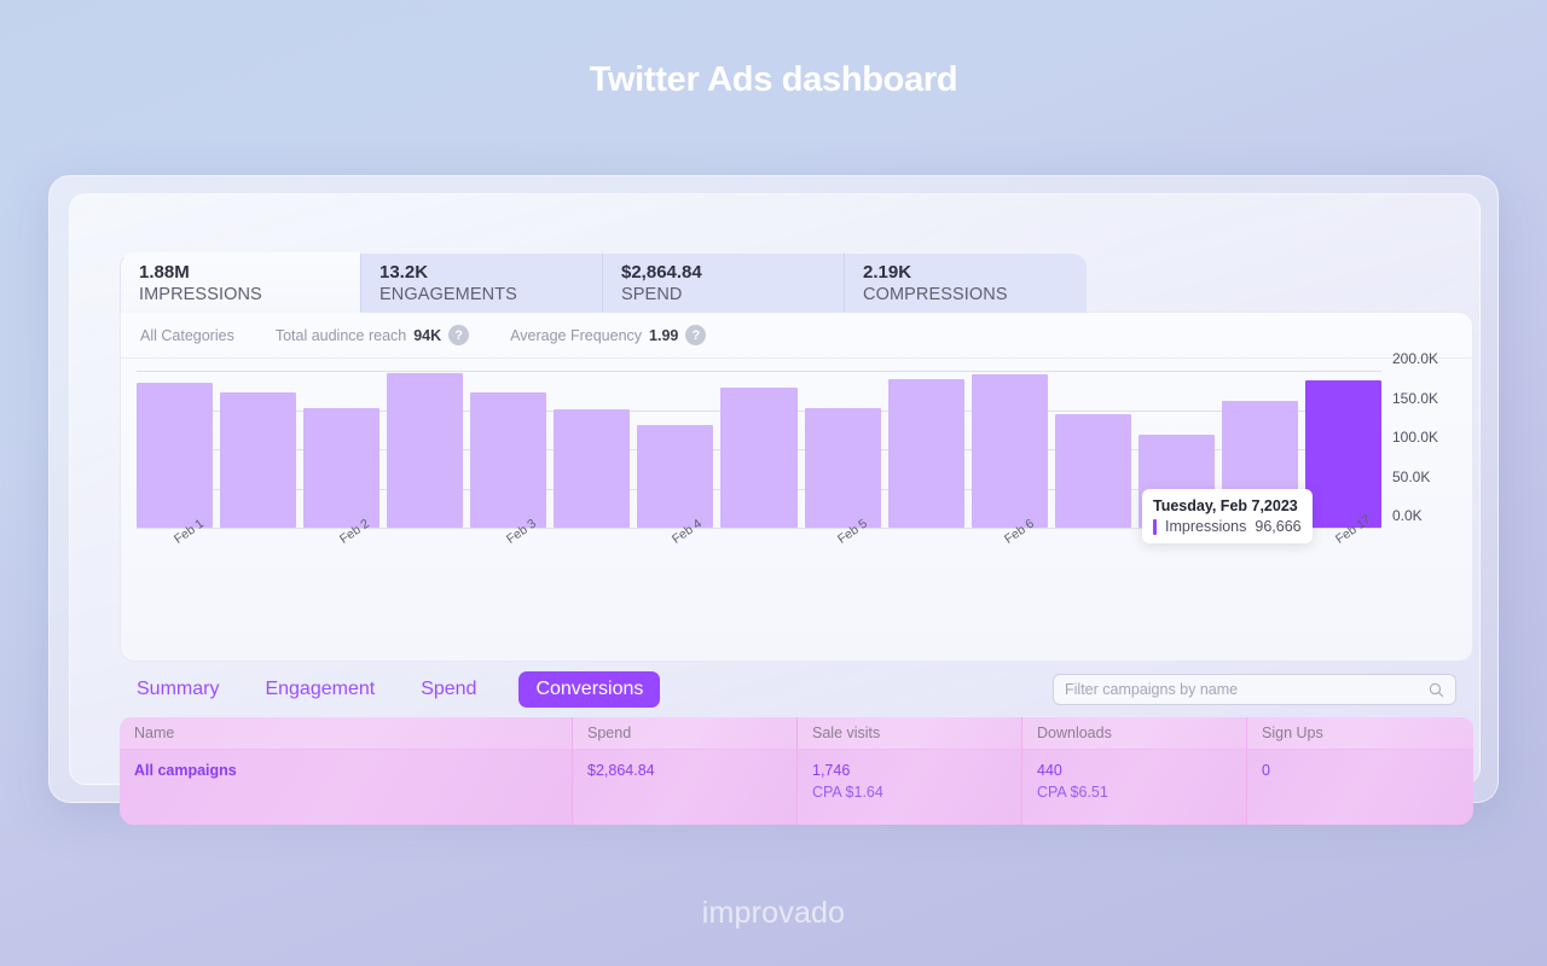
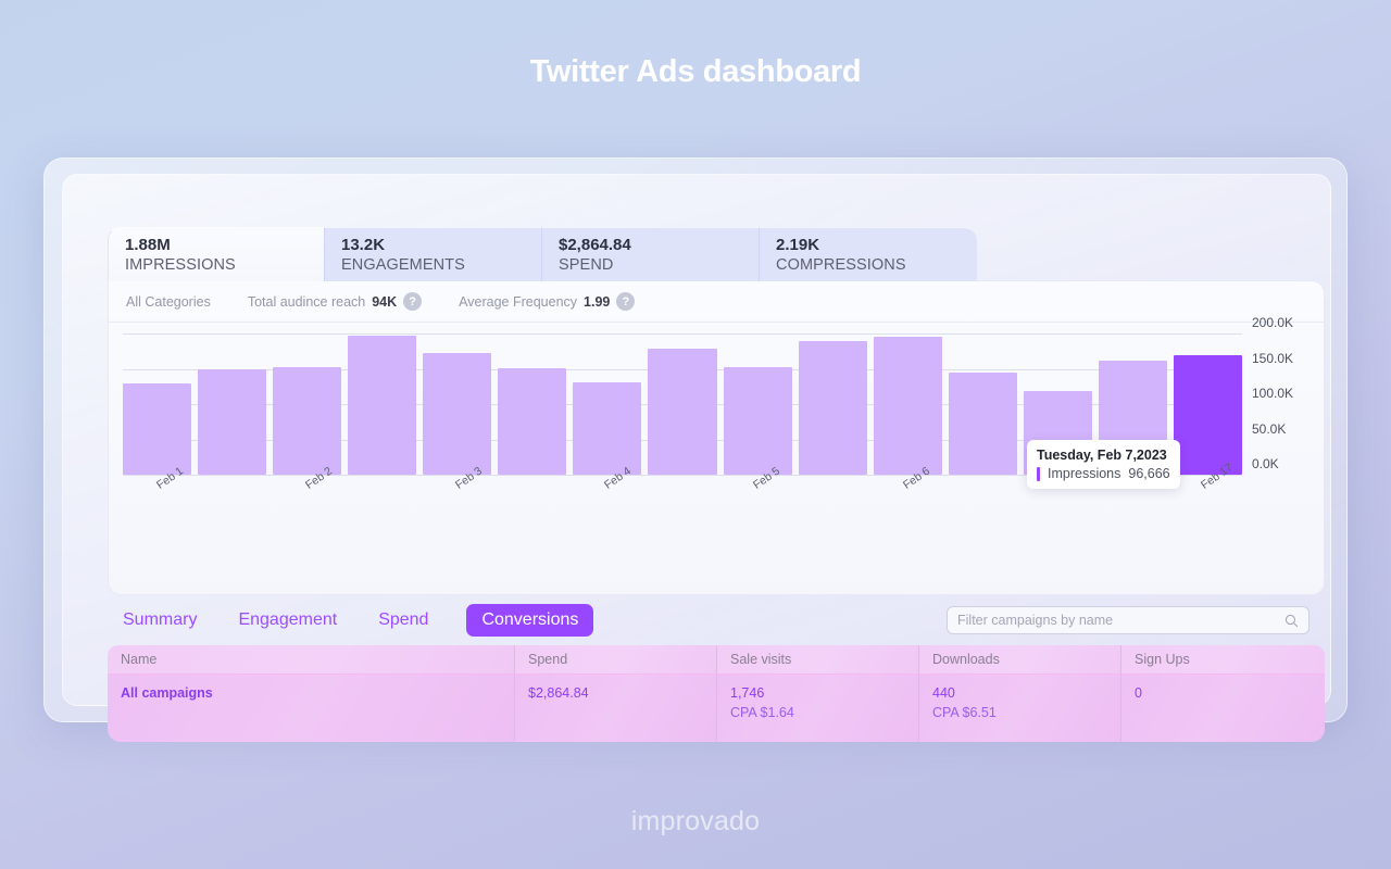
Feb 1: 180K -> 130K
Feb 2: 170K -> 150K
Feb 17: 190K -> 170K
